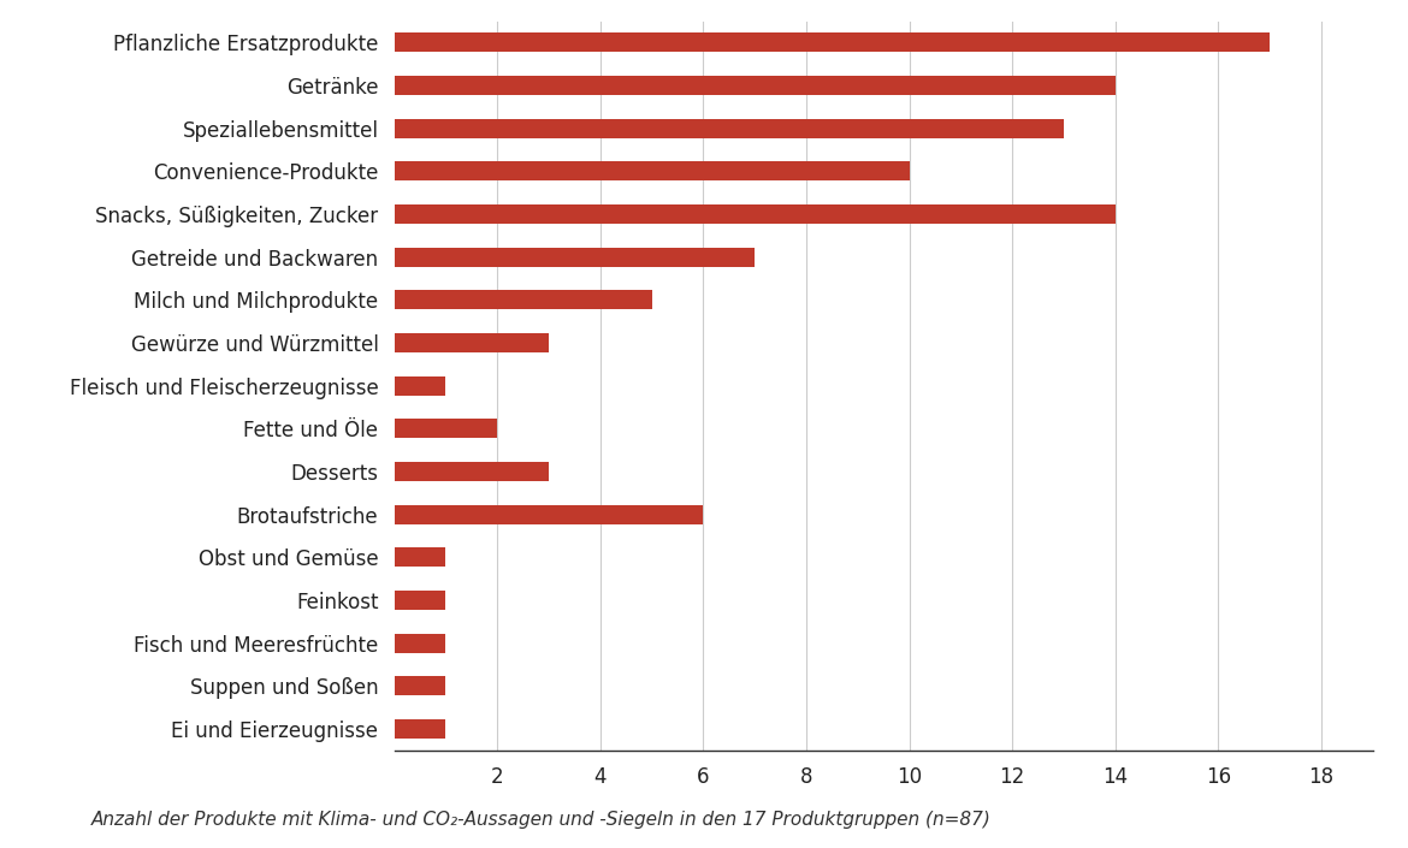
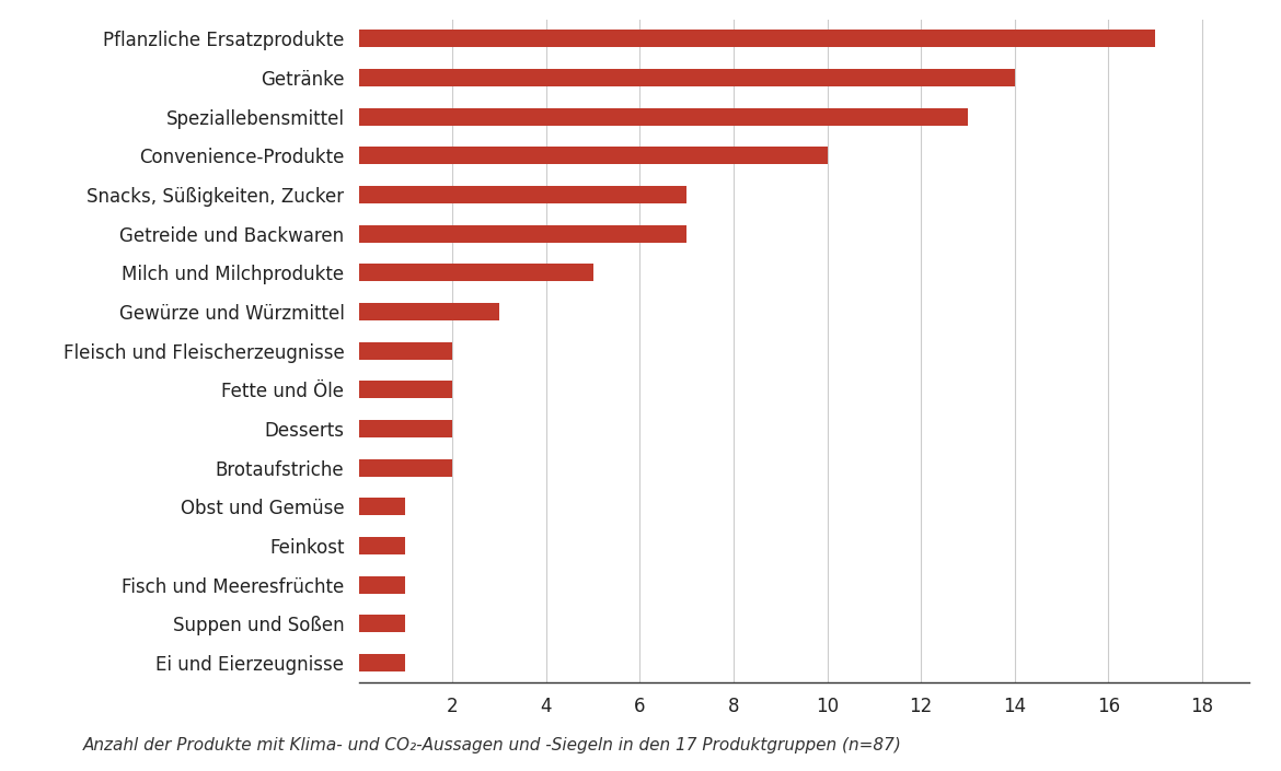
Snacks, Süßigkeiten, Zucker: 14 -> 7
Fleisch und Fleischerzeugnisse: 1 -> 2
Desserts: 3 -> 2
Brotaufstriche: 6 -> 2
